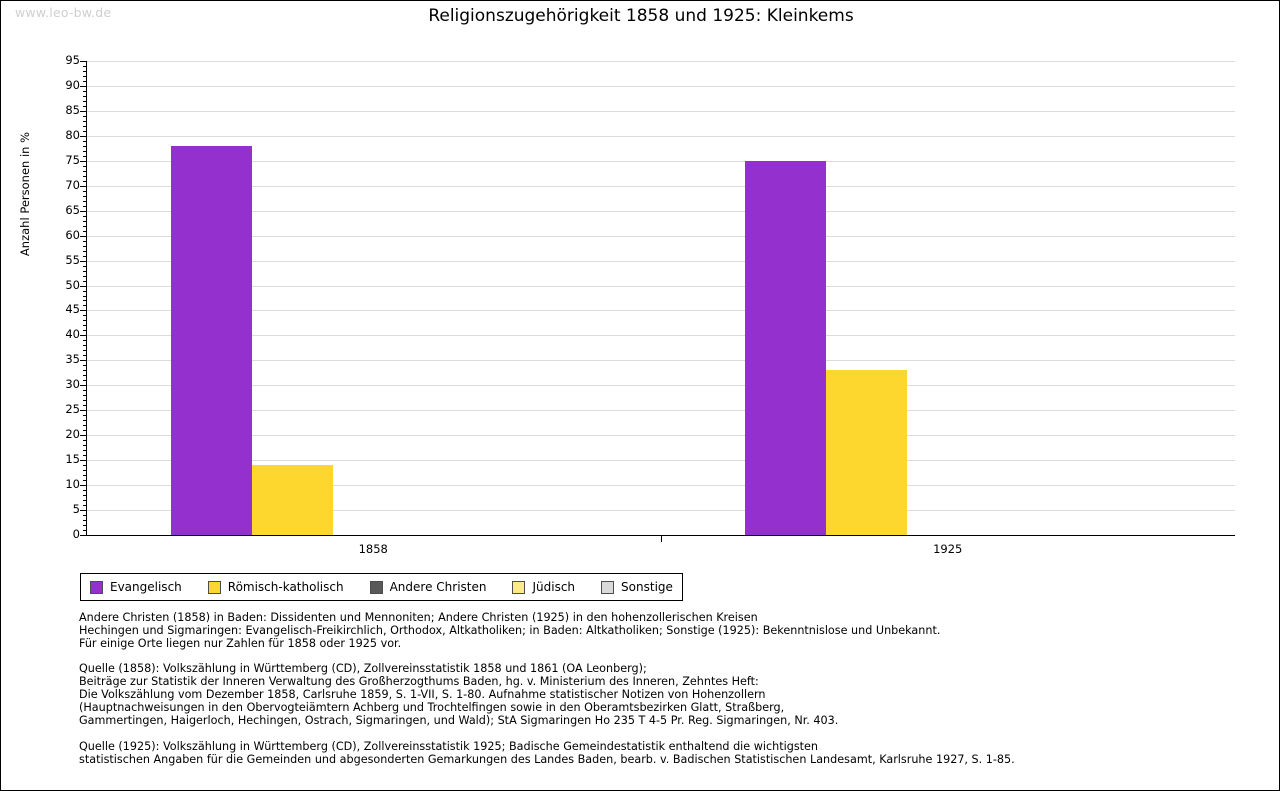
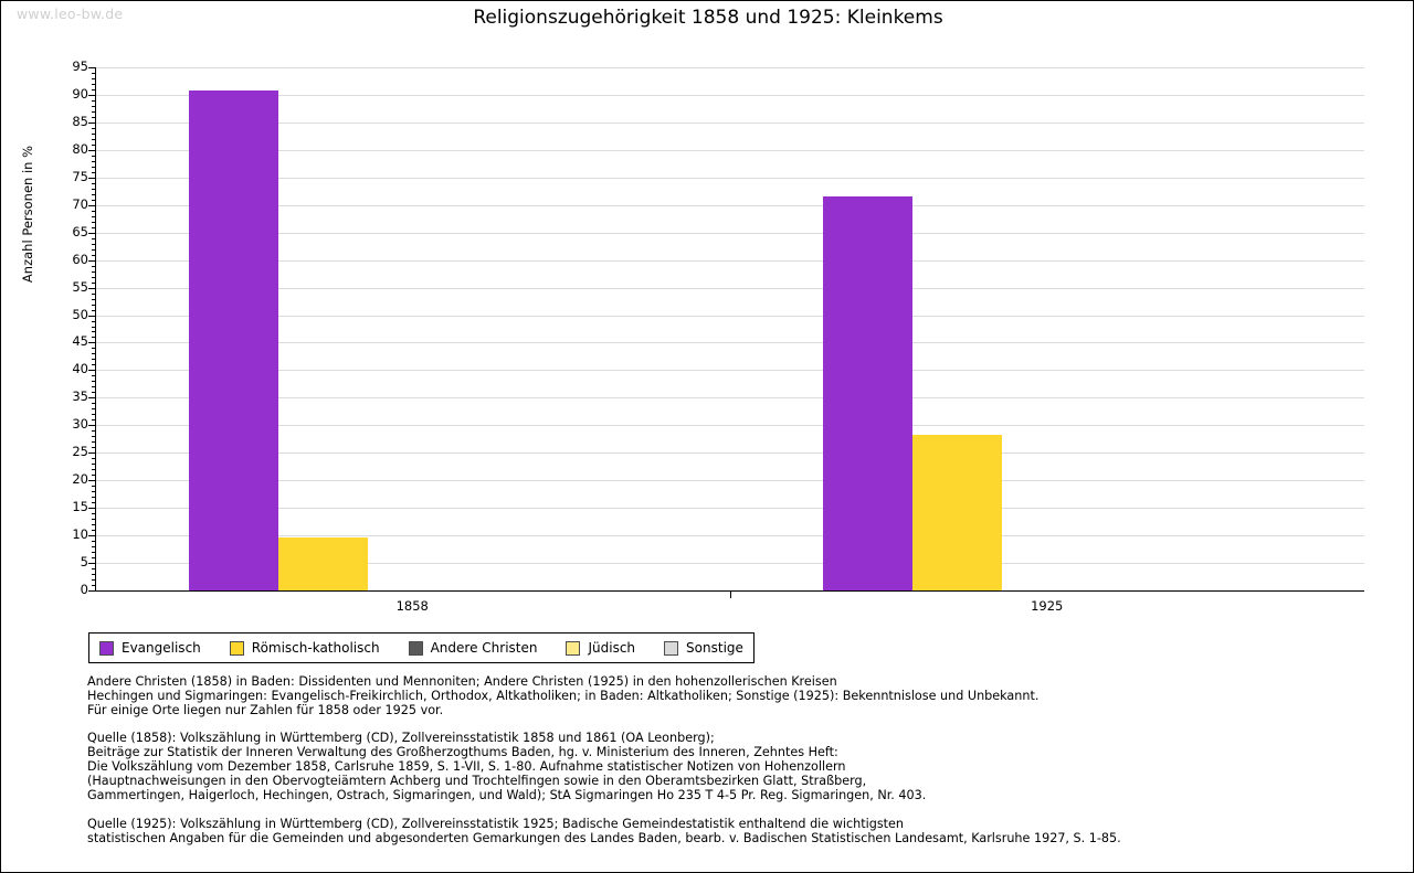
Evangelisch/1858: 78 -> 91
Römisch-katholisch/1858: 14 -> 10
Evangelisch/1925: 75 -> 72
Römisch-katholisch/1925: 33 -> 28
